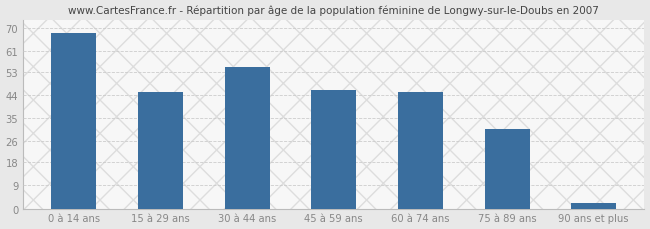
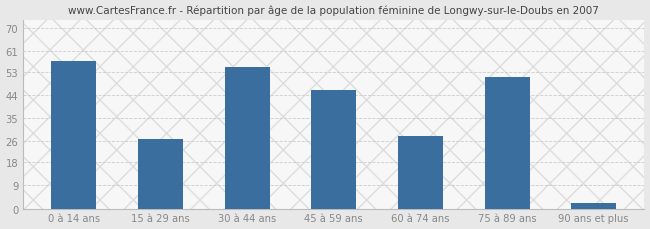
0 à 14 ans: 68 -> 57
15 à 29 ans: 45 -> 27
60 à 74 ans: 45 -> 28
75 à 89 ans: 31 -> 51
